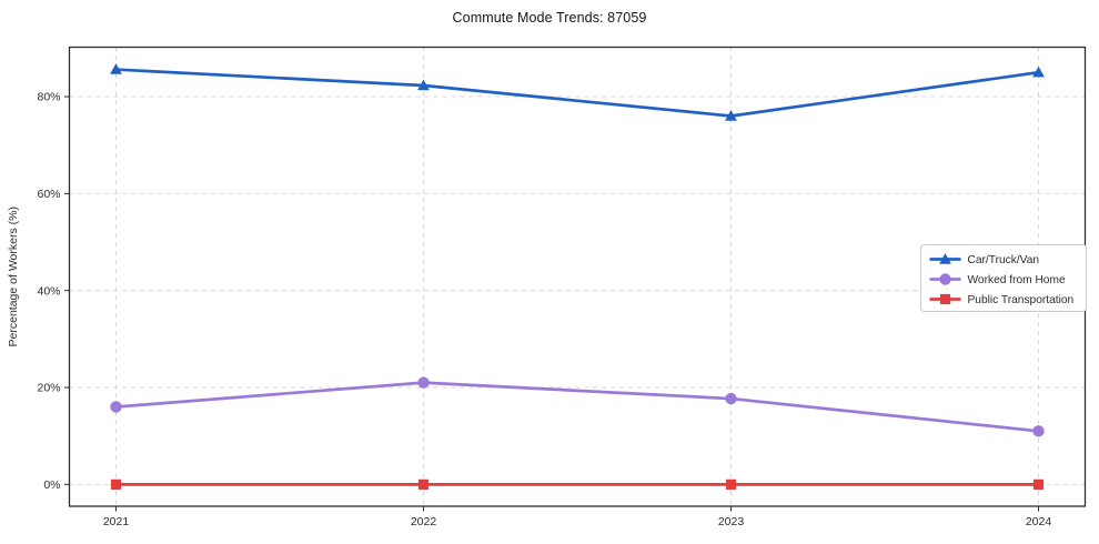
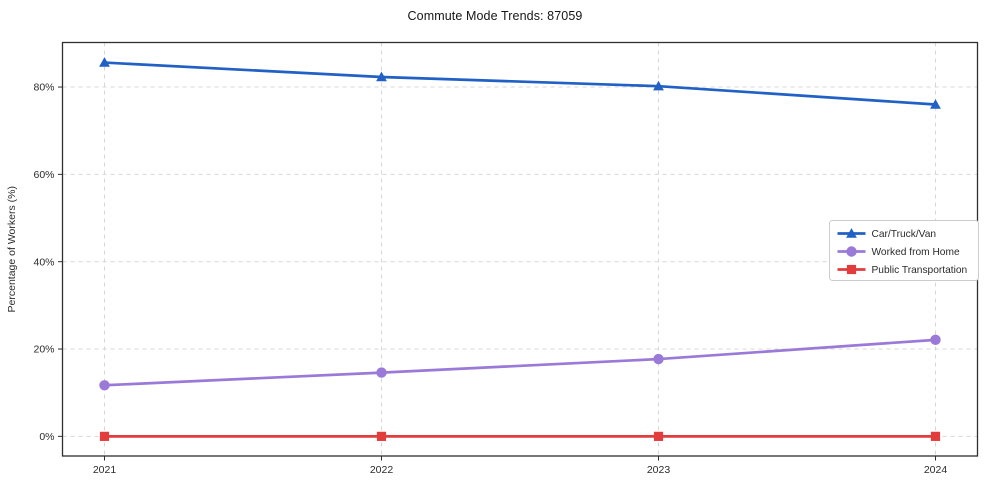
Worked from Home/2021: 16% -> 12%
Worked from Home/2022: 21% -> 15%
Car/Truck/Van/2023: 76% -> 80%
Car/Truck/Van/2024: 85% -> 76%
Worked from Home/2024: 11% -> 22%
